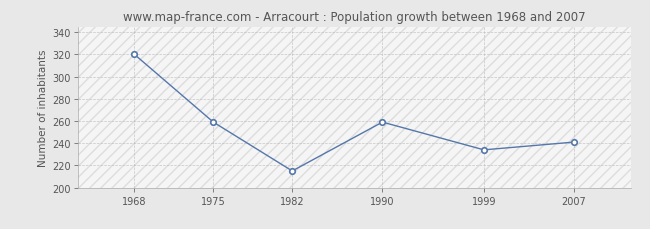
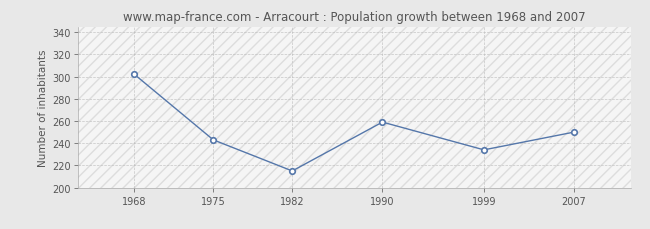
1968: 320 -> 302
1975: 259 -> 243
2007: 241 -> 250
